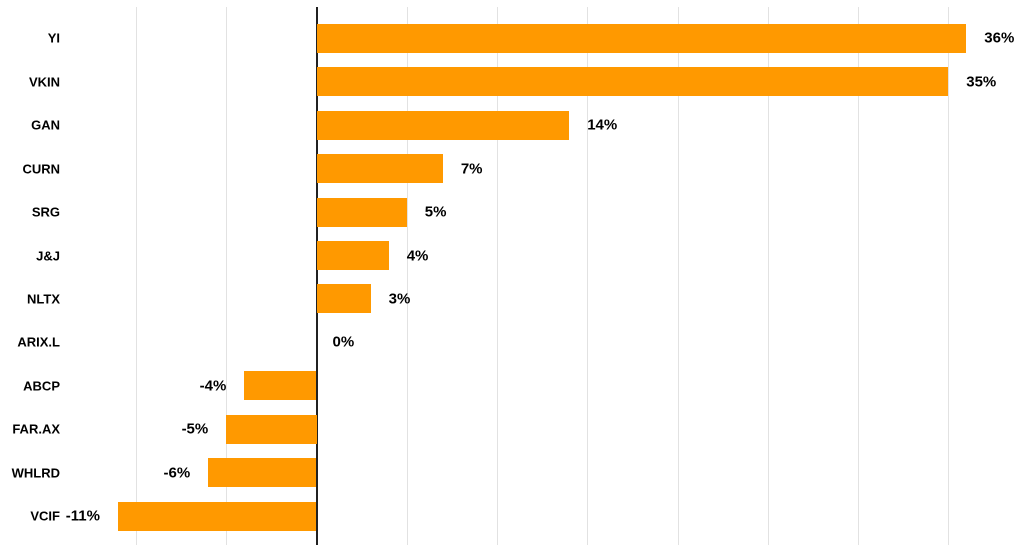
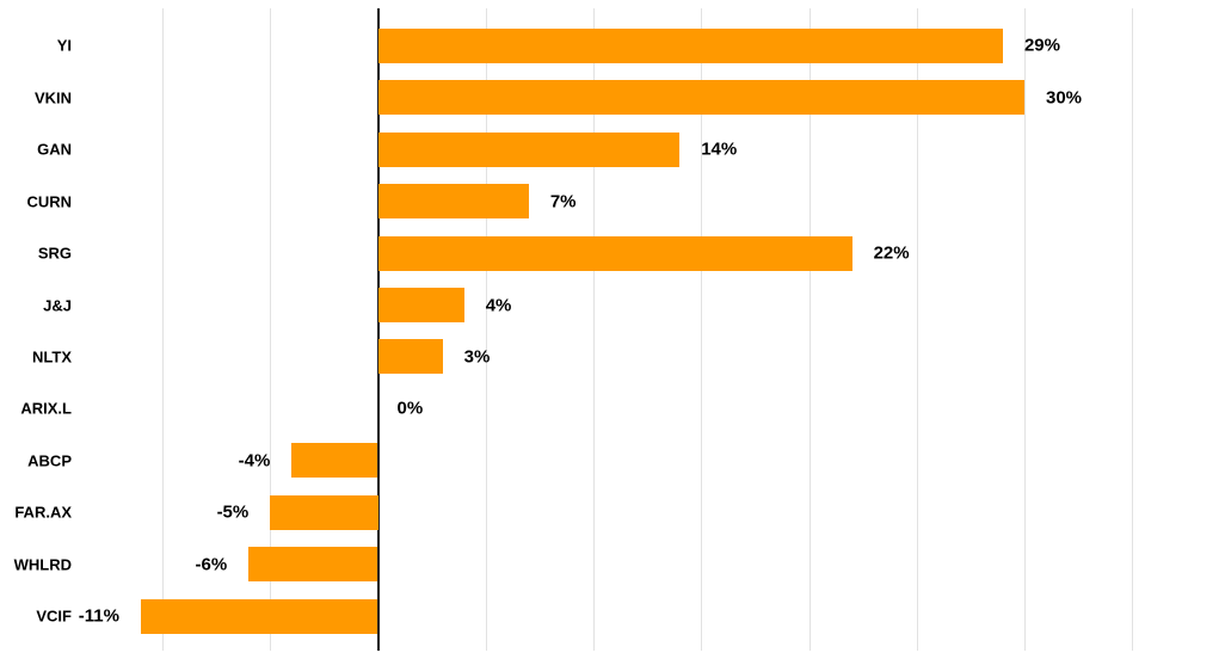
YI: 36% -> 29%
VKIN: 35% -> 30%
SRG: 5% -> 22%
